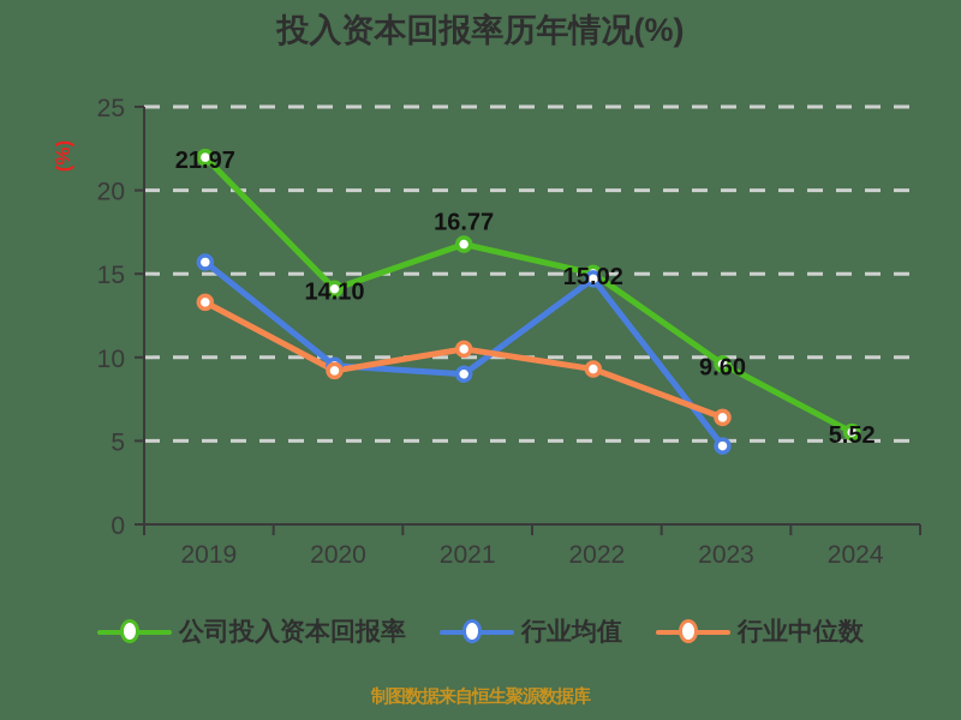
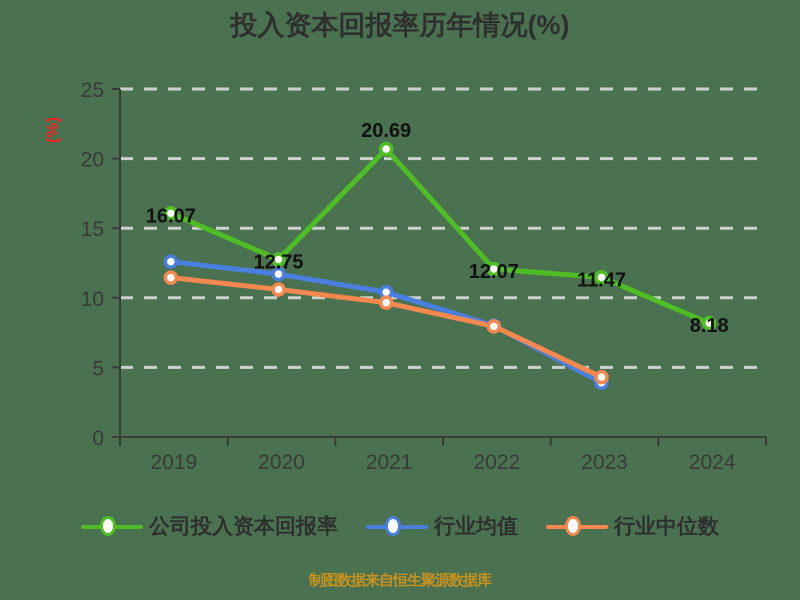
公司投入资本回报率/2019: 21.97 -> 16.07
行业均值/2019: 15.7 -> 12.6
行业中位数/2019: 13.3 -> 11.4
公司投入资本回报率/2020: 14.10 -> 12.75
行业均值/2020: 9.5 -> 11.7
行业中位数/2020: 9.2 -> 10.6
公司投入资本回报率/2021: 16.77 -> 20.69
行业均值/2021: 9.0 -> 10.4
行业中位数/2021: 10.5 -> 9.7
公司投入资本回报率/2022: 15.02 -> 12.07
行业均值/2022: 14.7 -> 8.0
行业中位数/2022: 9.3 -> 8.0
公司投入资本回报率/2023: 9.60 -> 11.47
行业均值/2023: 4.7 -> 3.9
行业中位数/2023: 6.4 -> 4.3
公司投入资本回报率/2024: 5.52 -> 8.18
